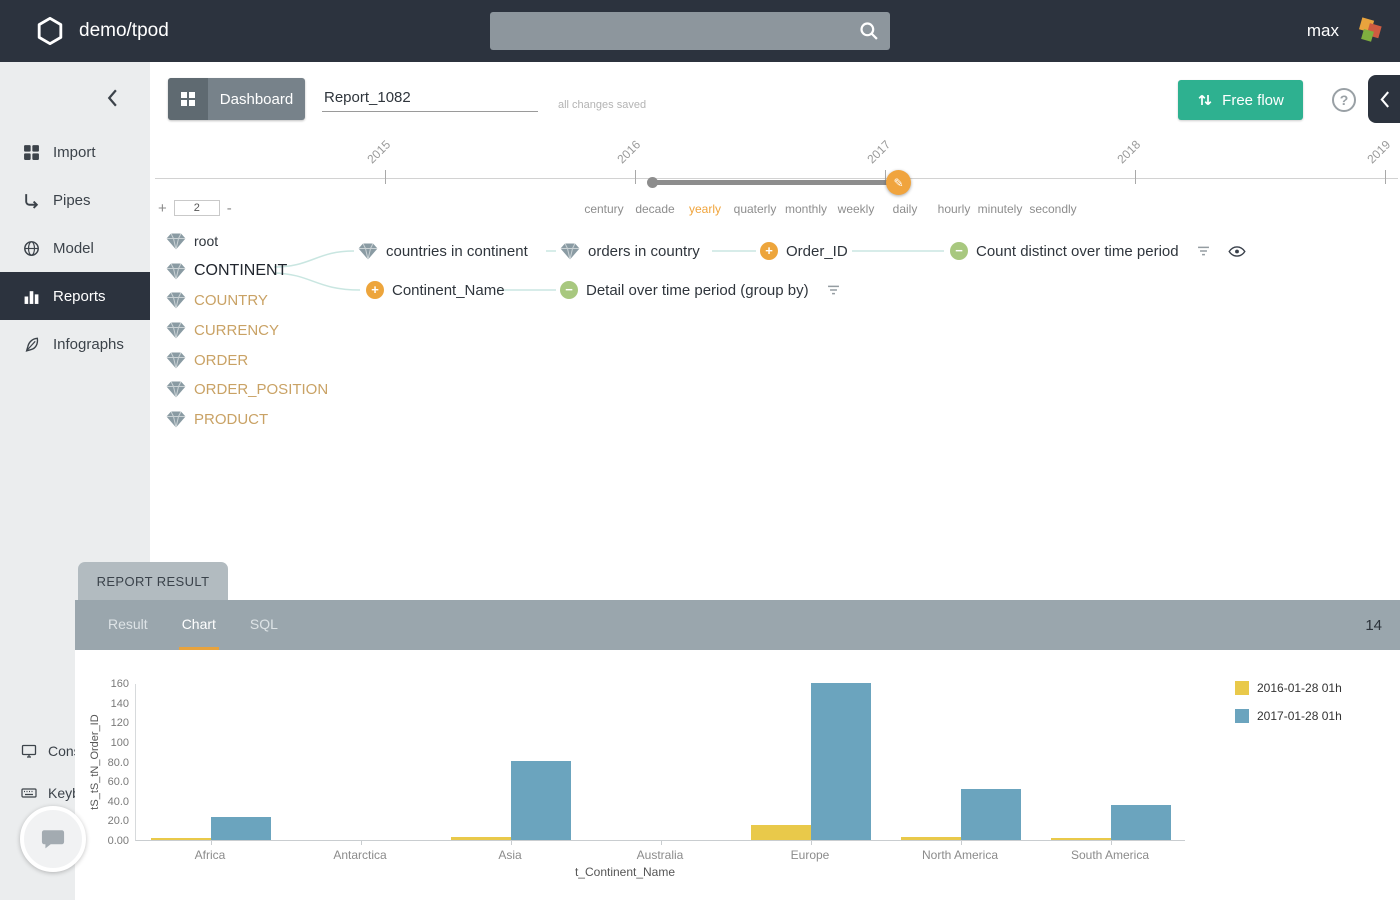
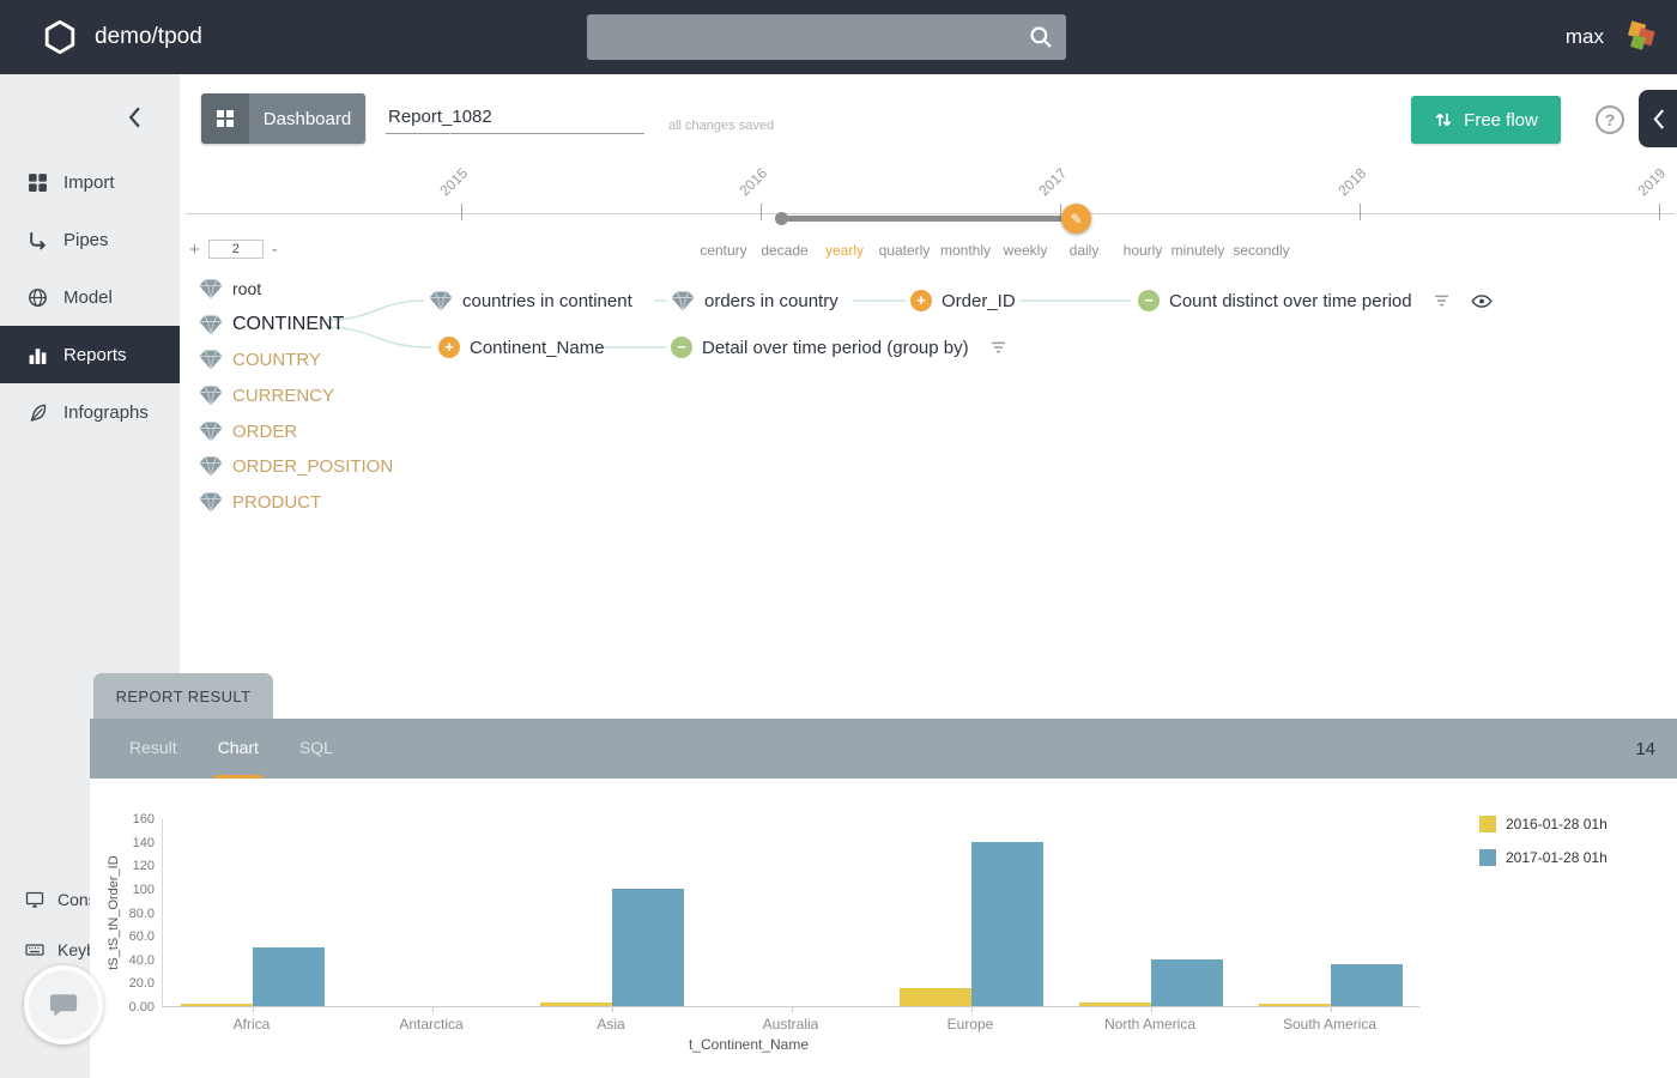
2017-01-28 01h/Africa: 20 -> 50
2017-01-28 01h/Asia: 80 -> 100
2017-01-28 01h/Europe: 160 -> 140
2017-01-28 01h/North America: 50 -> 40
